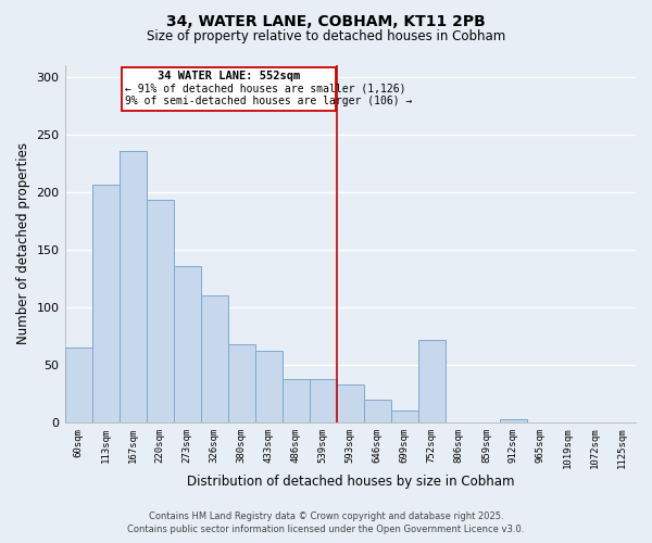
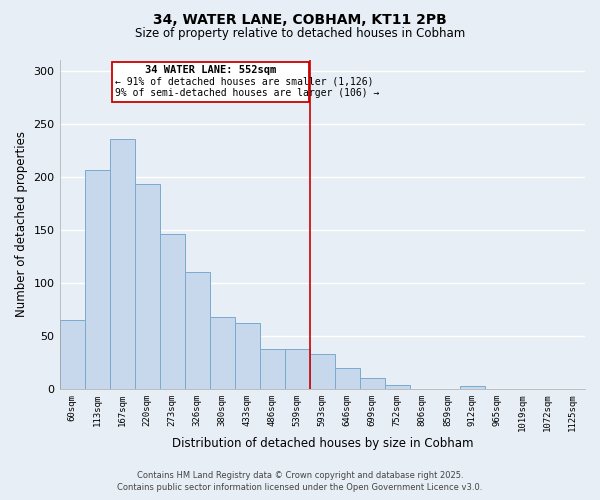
273sqm: 136 -> 146
752sqm: 72 -> 4
